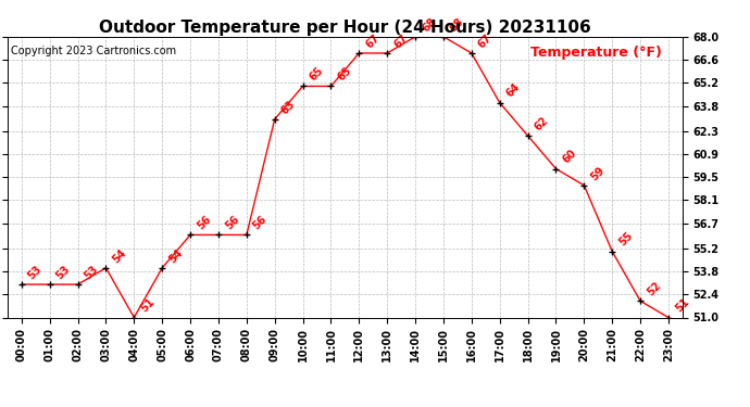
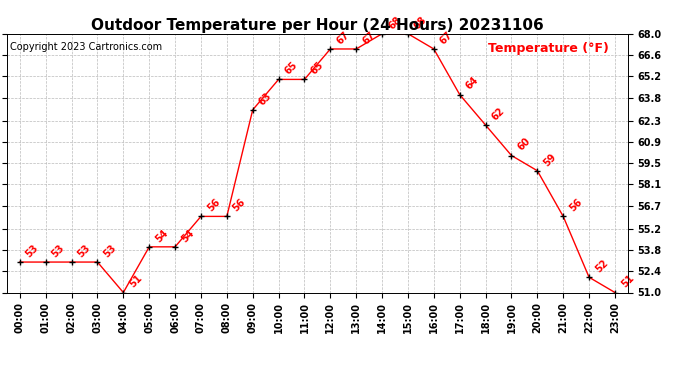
03:00: 54 -> 53
06:00: 56 -> 54
21:00: 55 -> 56
